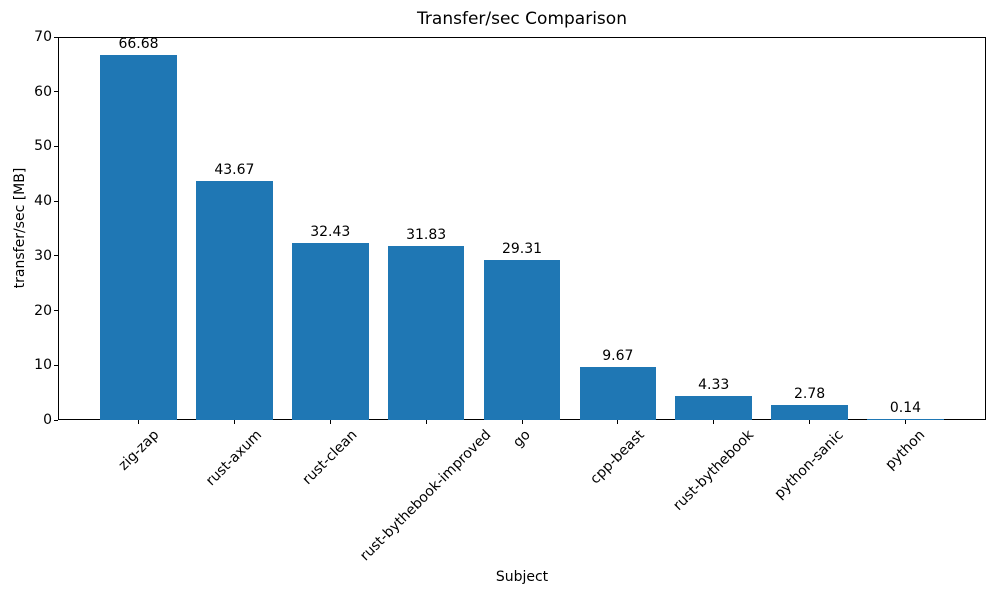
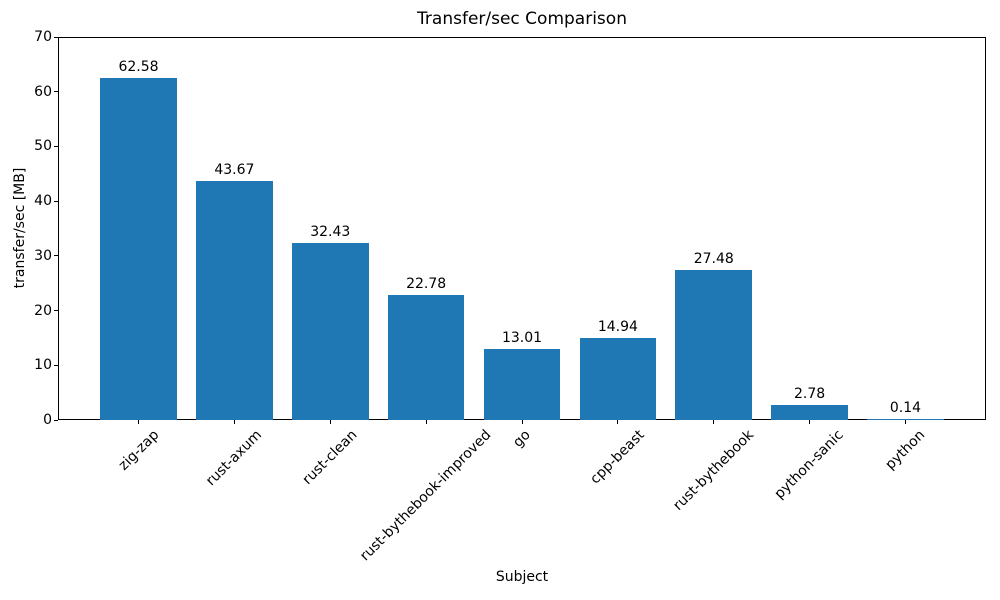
zig-zap: 66.68 -> 62.58
rust-bythebook-improved: 31.83 -> 22.78
go: 29.31 -> 13.01
cpp-beast: 9.67 -> 14.94
rust-bythebook: 4.33 -> 27.48
